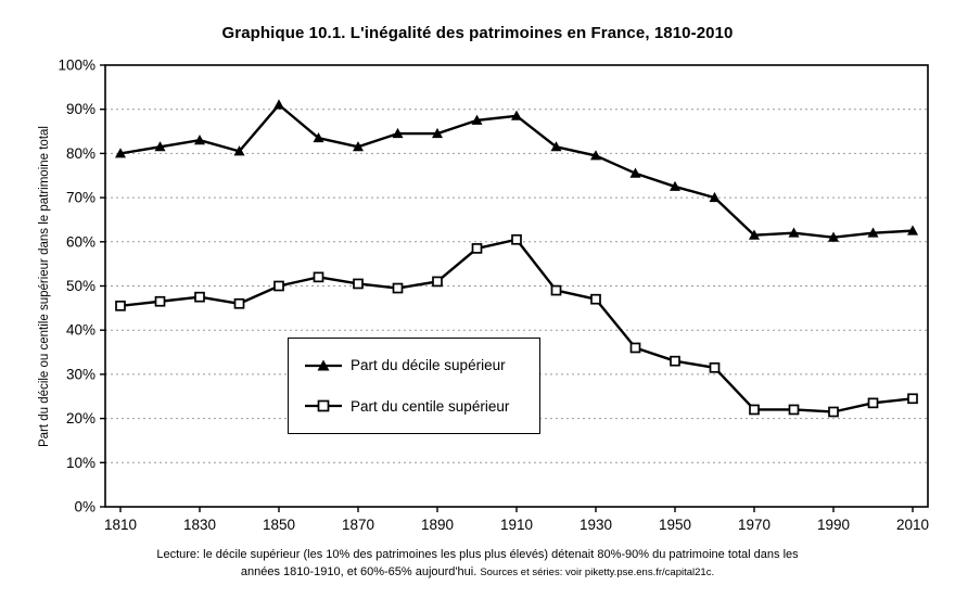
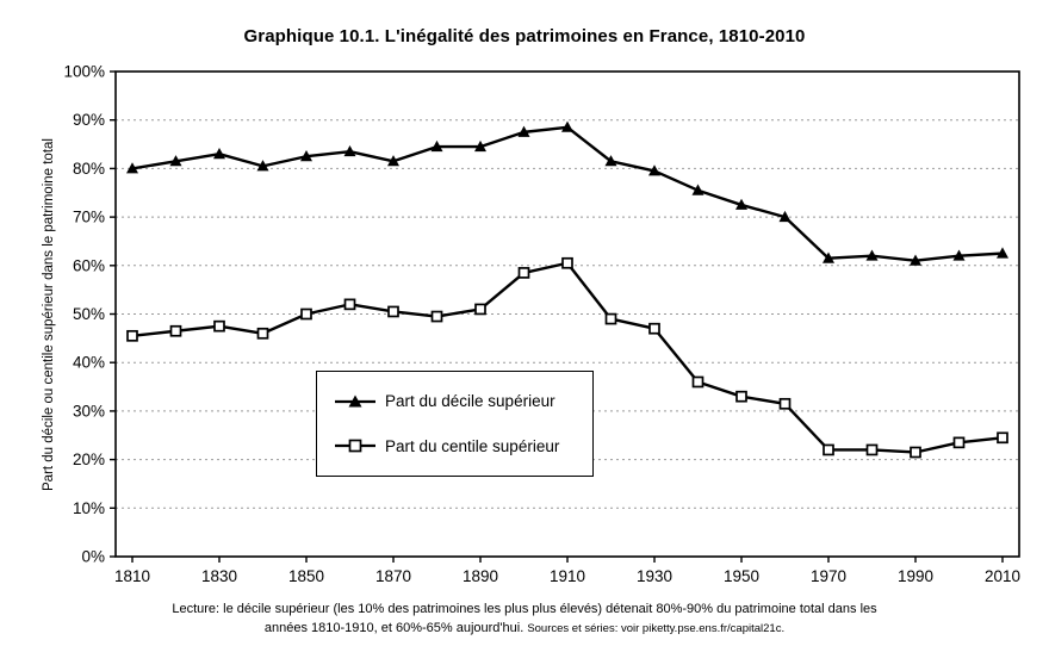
Part du décile supérieur/1850: 91% -> 82%
